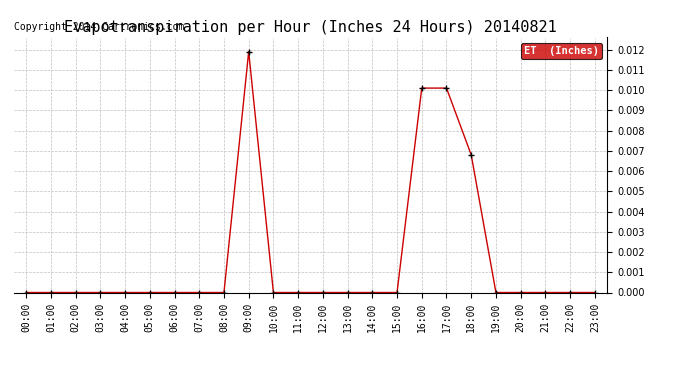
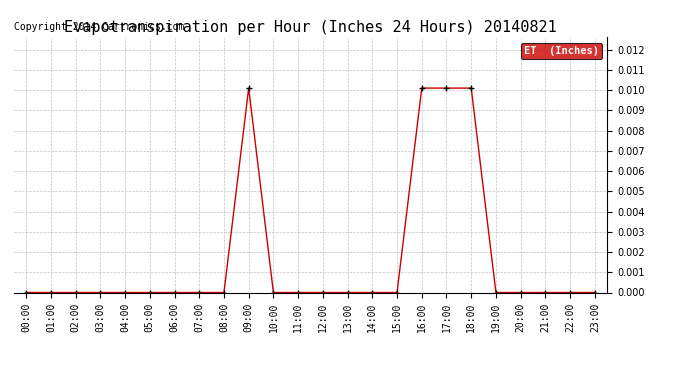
09:00: 0.0119 -> 0.0101
18:00: 0.0068 -> 0.0101
